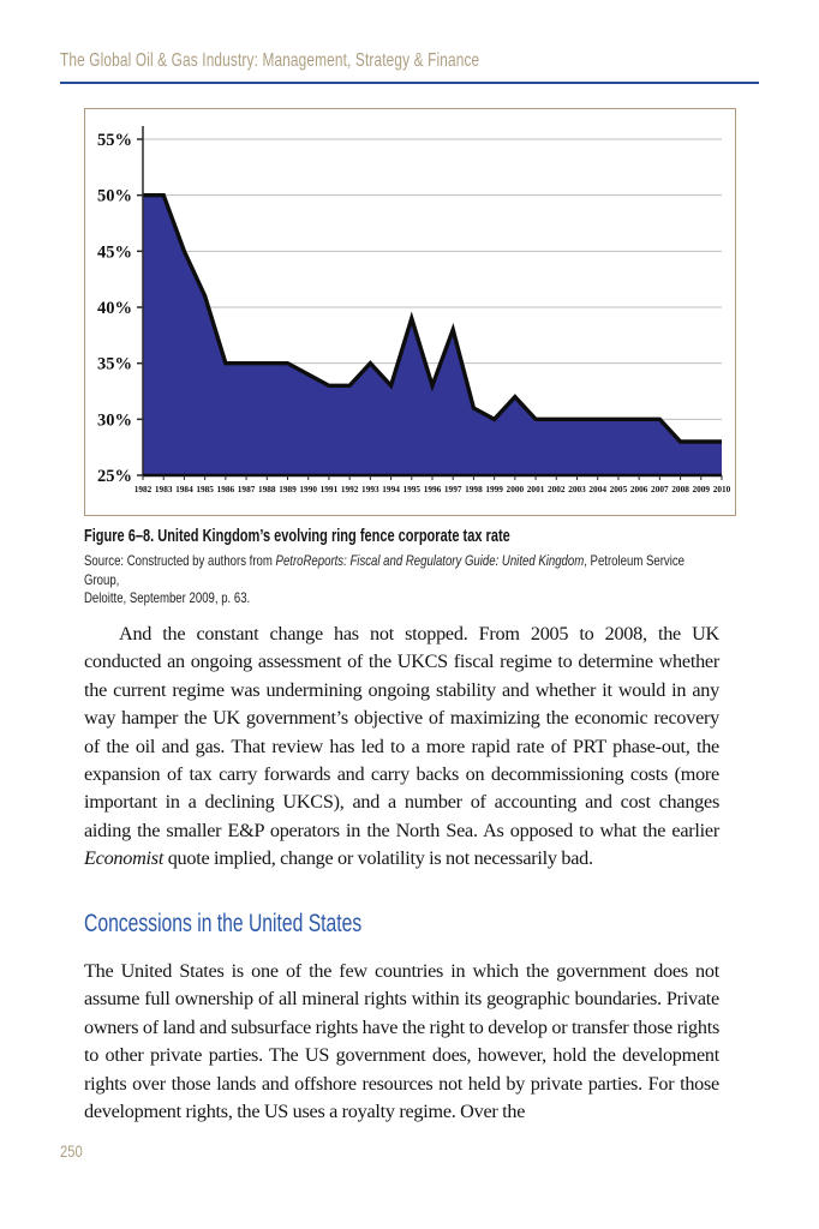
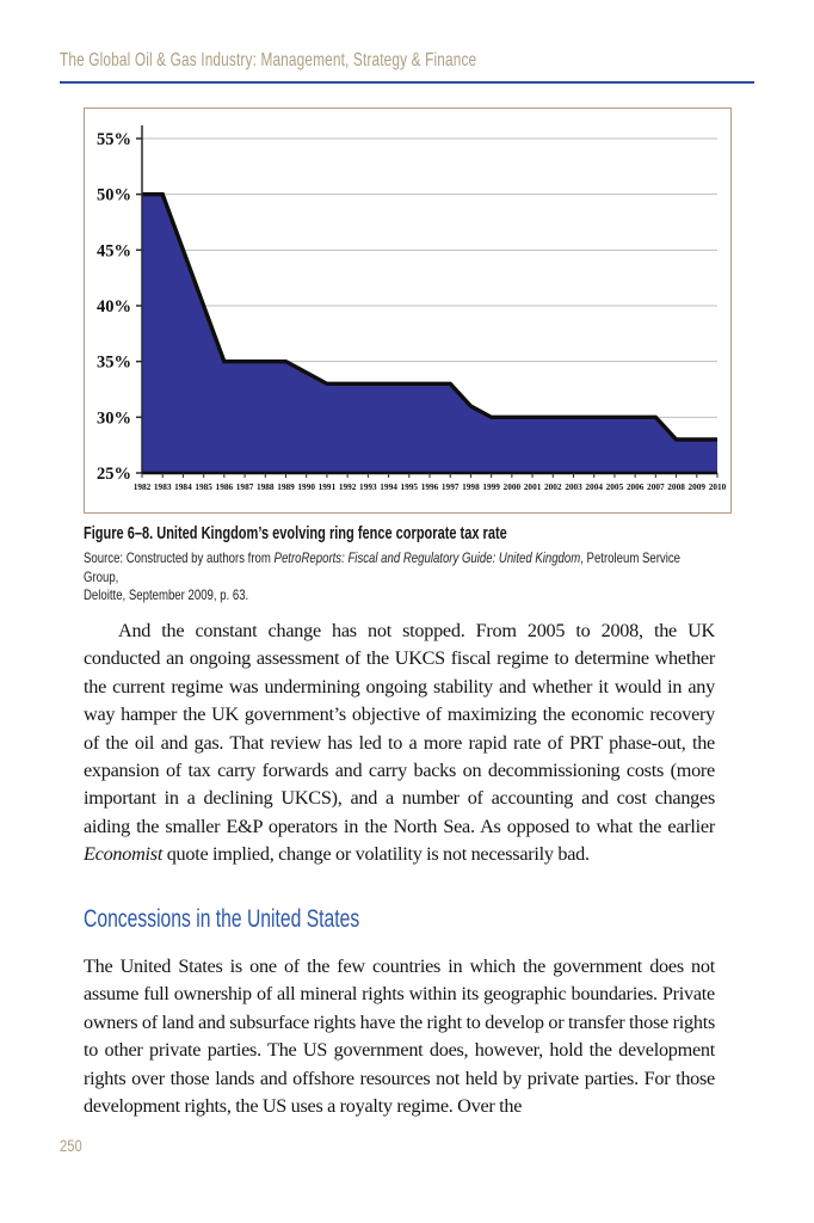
1985: 41% -> 40%
1993: 35% -> 33%
1995: 39% -> 33%
1997: 38% -> 33%
2000: 32% -> 30%
